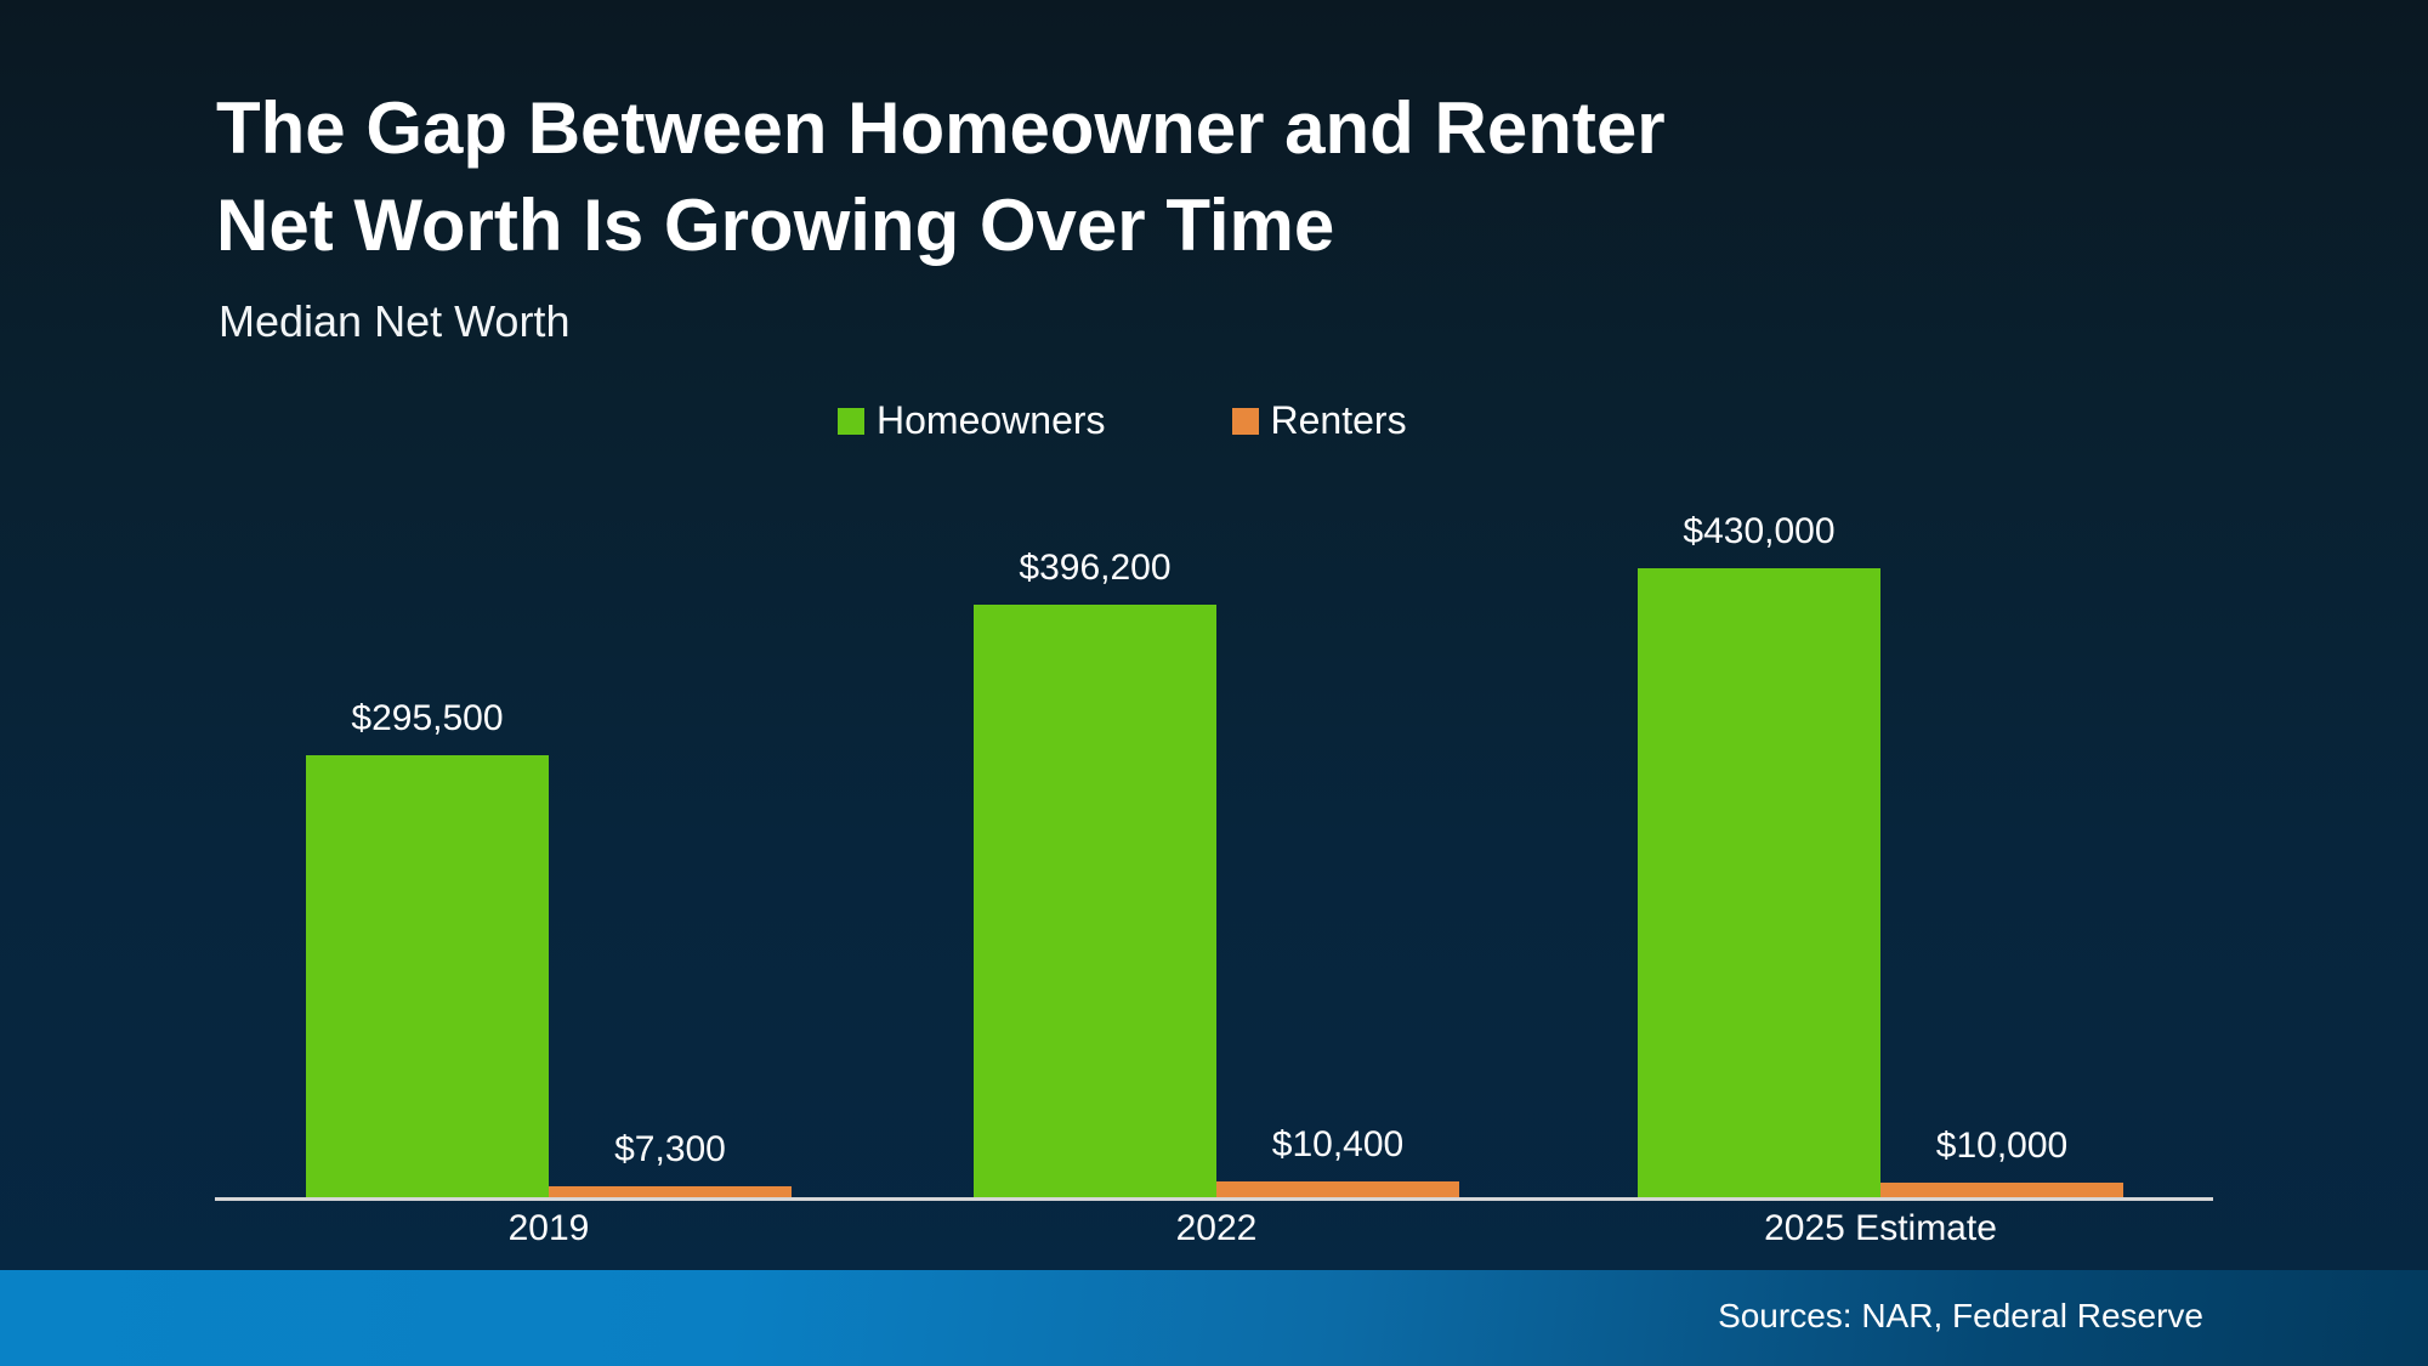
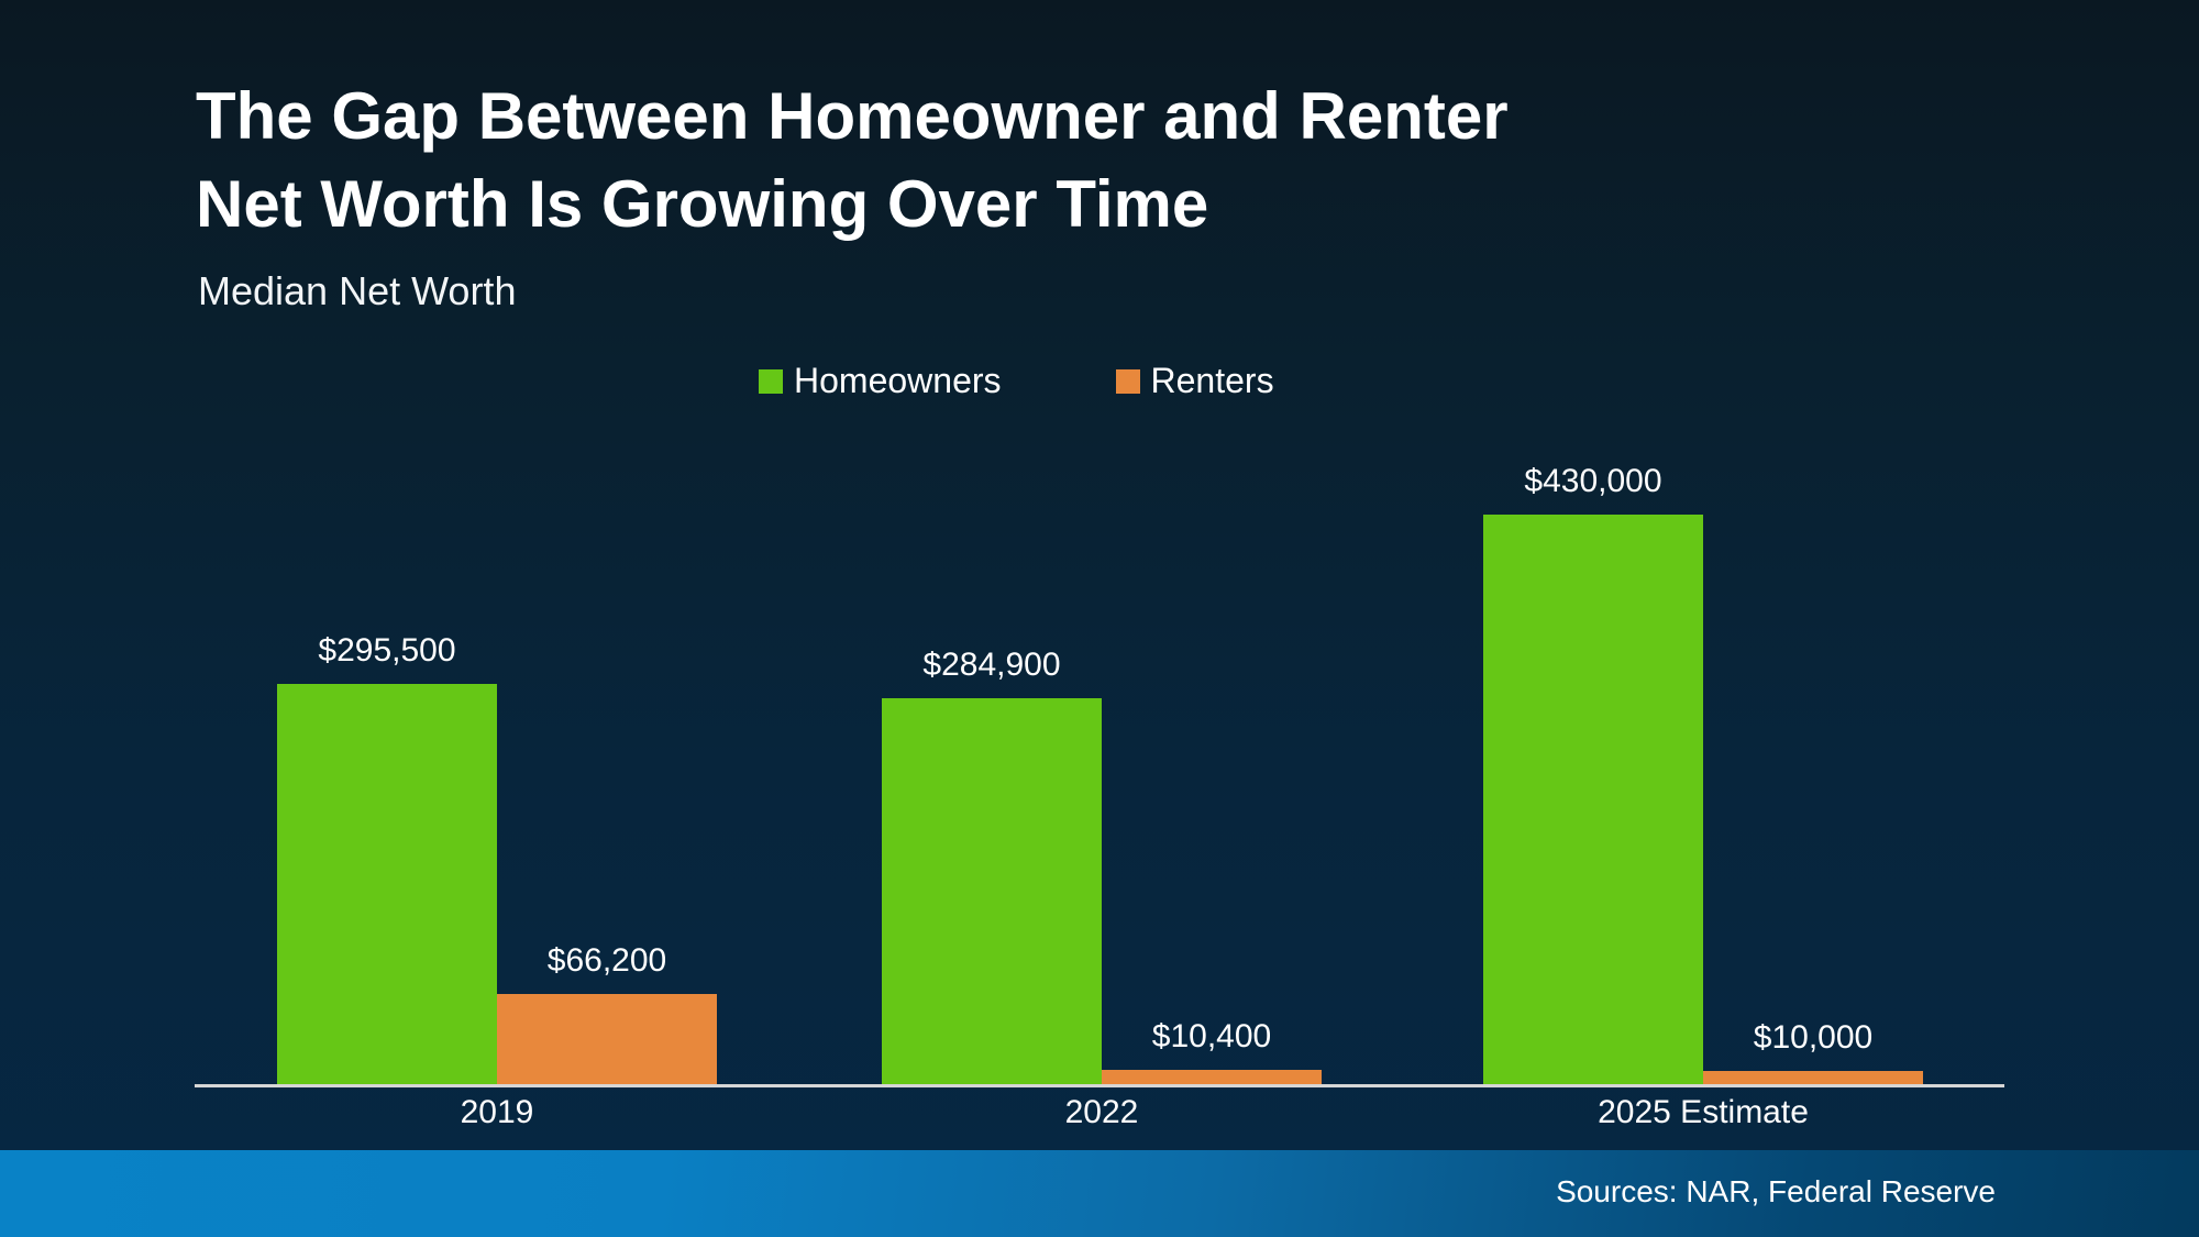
Renters/2019: $7,300 -> $66,200
Homeowners/2022: $396,200 -> $284,900
